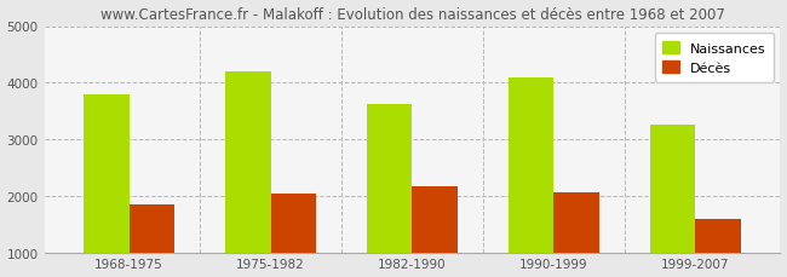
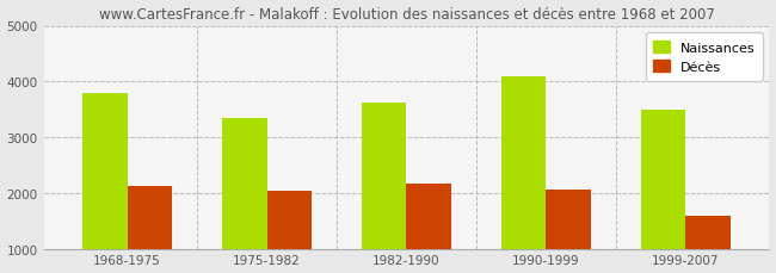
Décès/1968-1975: 1850 -> 2120
Naissances/1975-1982: 4200 -> 3350
Naissances/1999-2007: 3250 -> 3500
